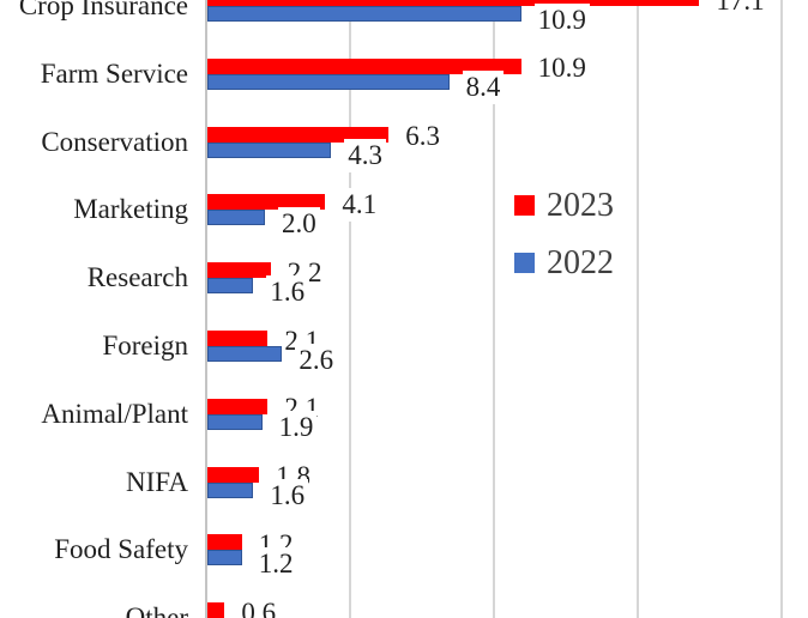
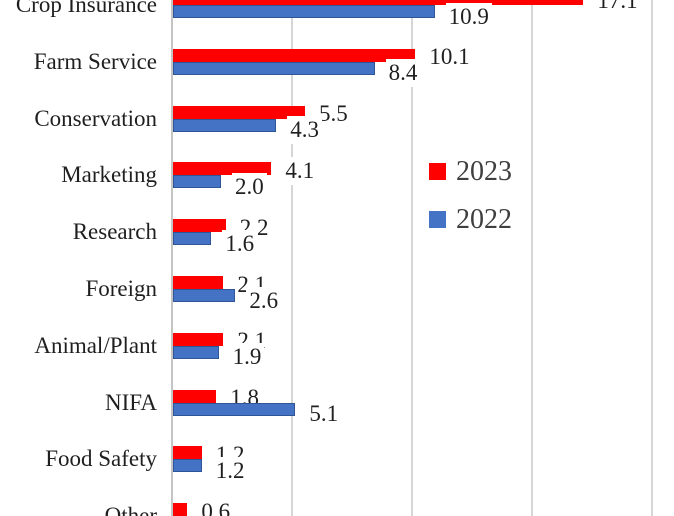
2023/Farm Service: 10.9 -> 10.1
2023/Conservation: 6.3 -> 5.5
2022/NIFA: 1.6 -> 5.1
